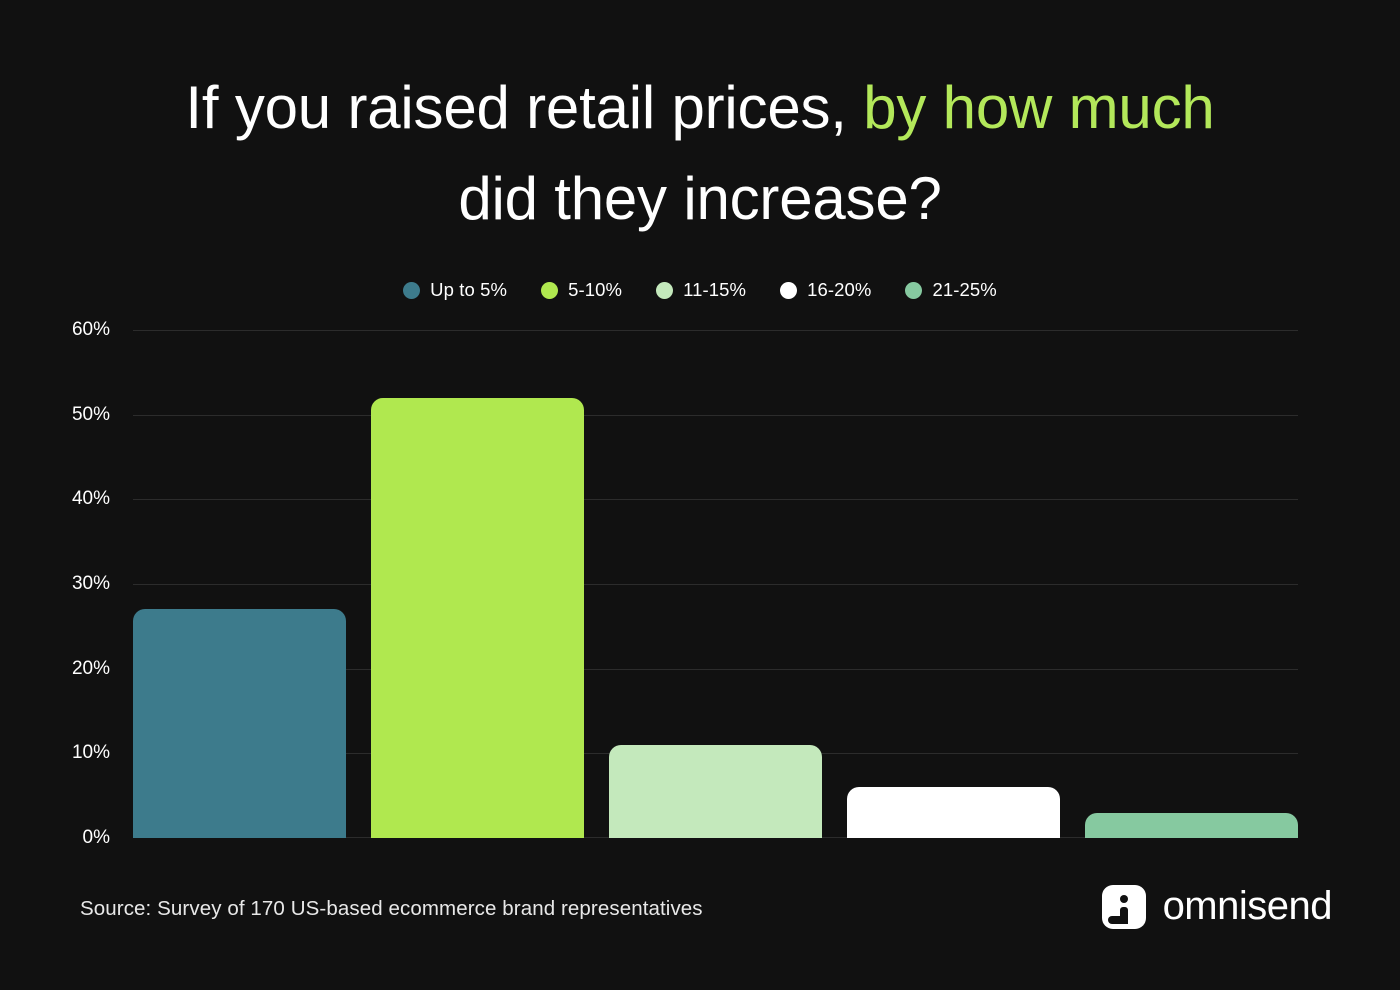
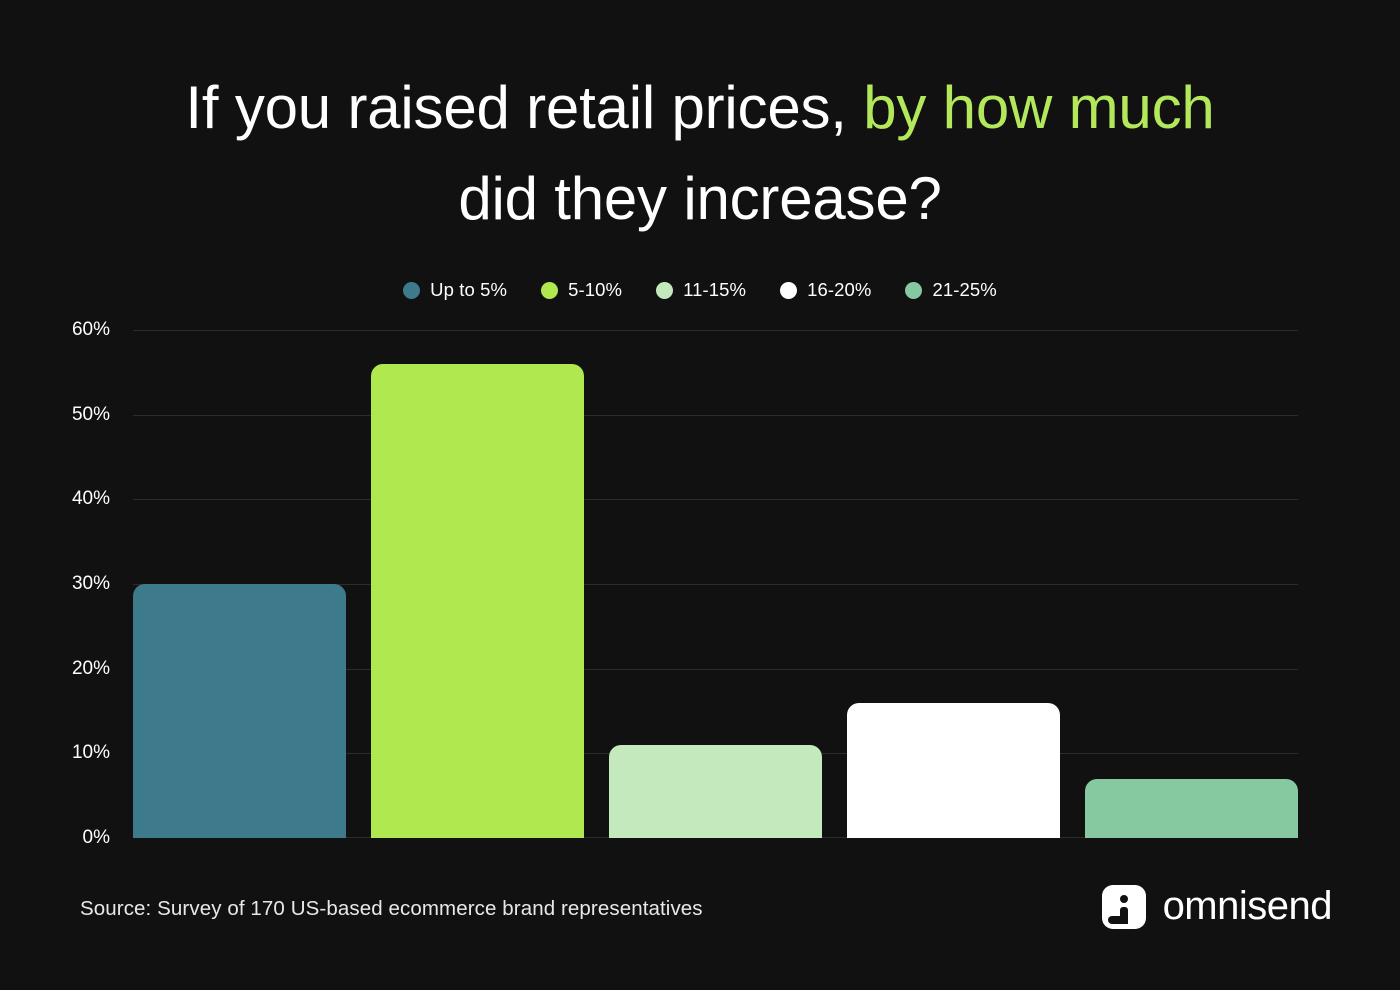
Up to 5%: 27% -> 30%
5-10%: 52% -> 56%
16-20%: 6% -> 16%
21-25%: 3% -> 7%
